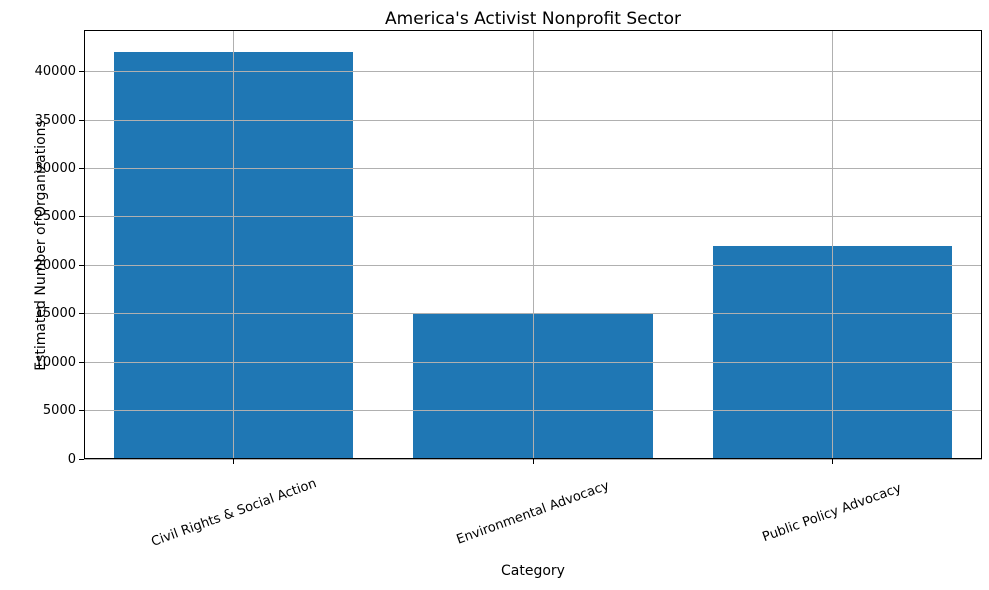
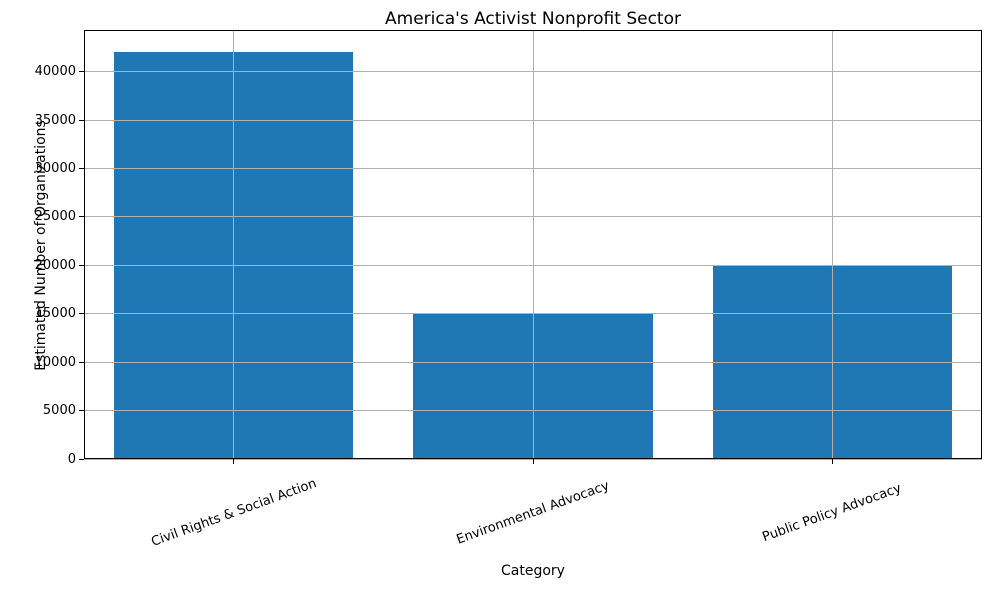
Public Policy Advocacy: 22000 -> 20000
